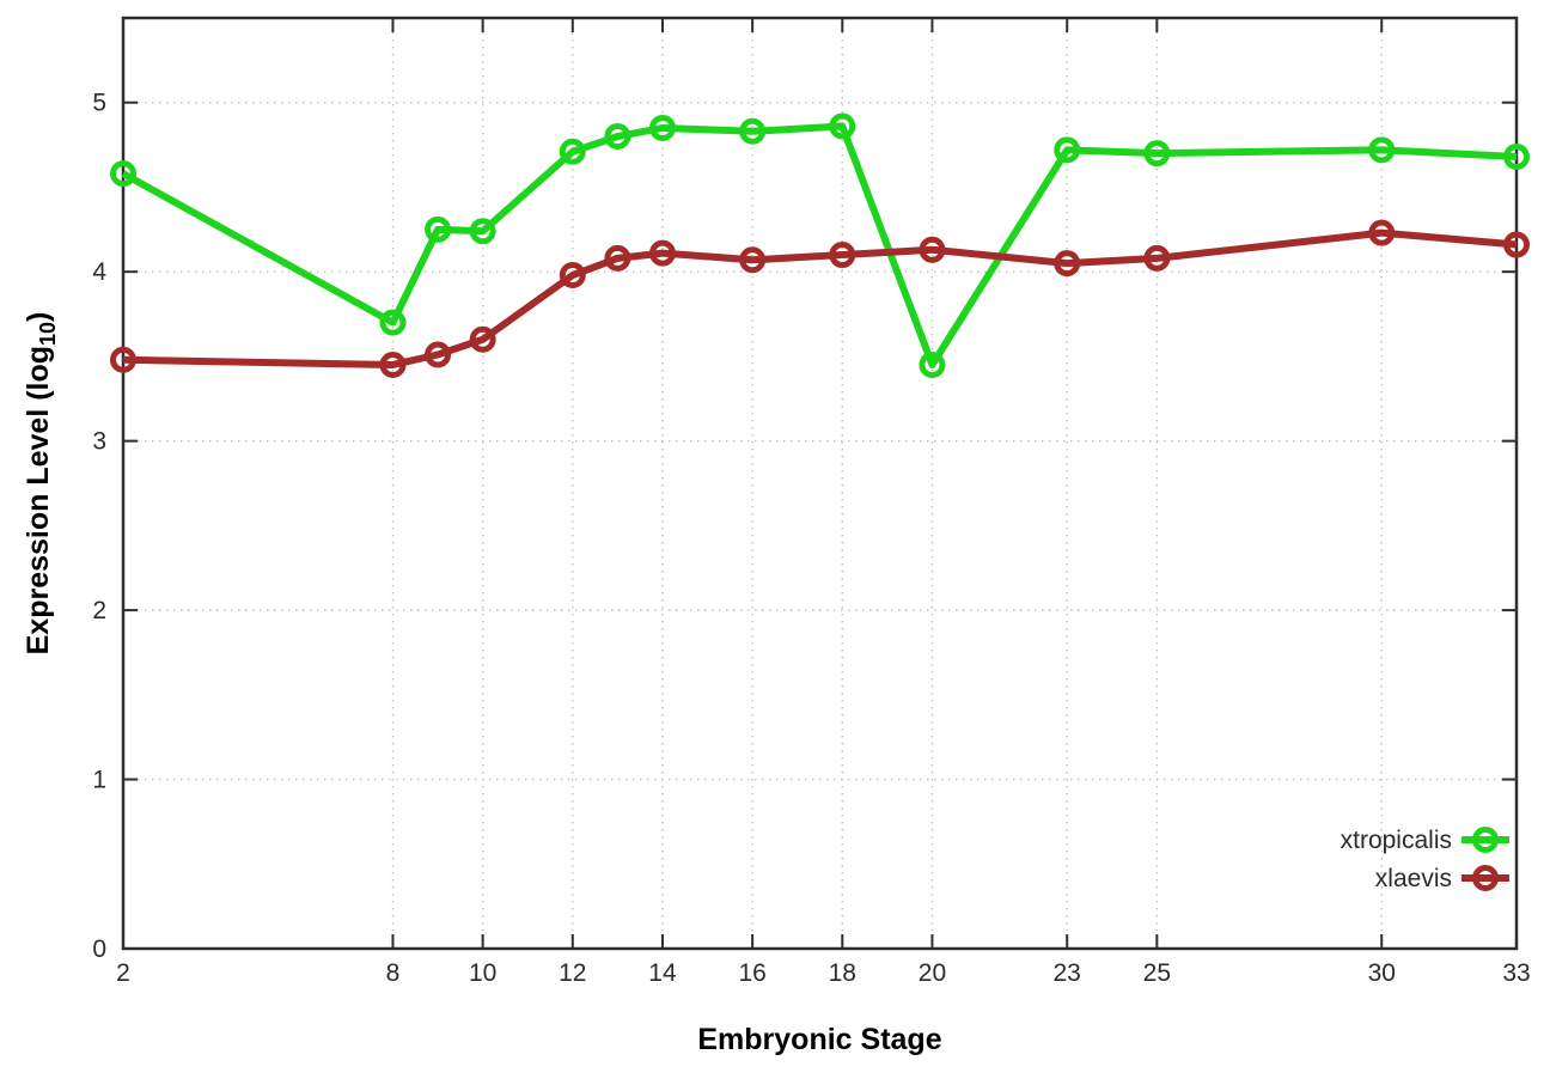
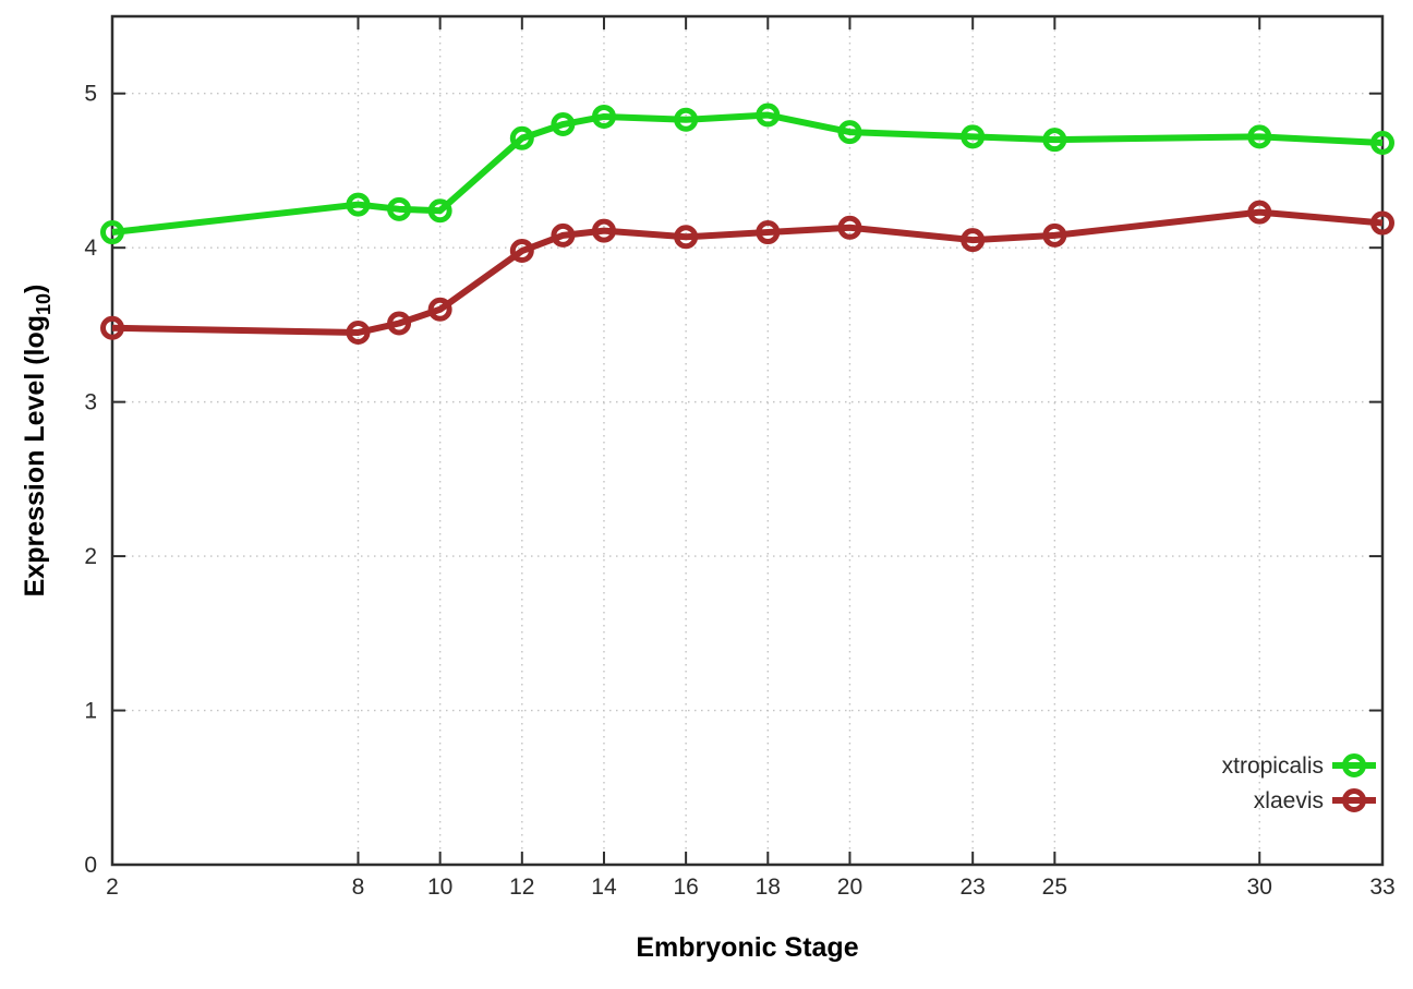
xtropicalis/2: 4.58 -> 4.10
xtropicalis/8: 3.70 -> 4.28
xtropicalis/20: 3.45 -> 4.75
